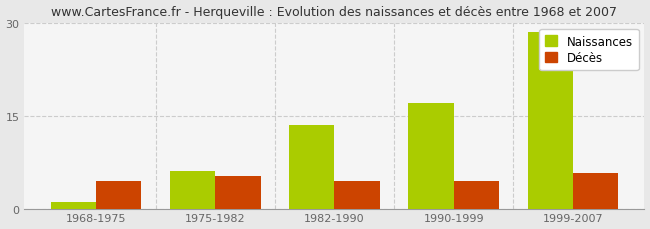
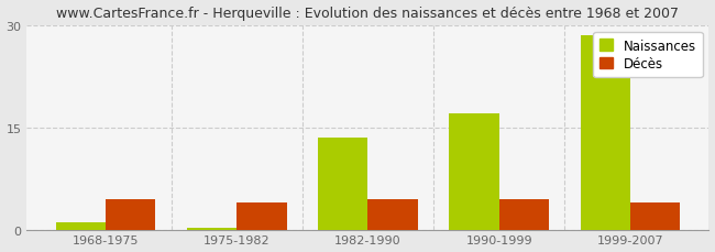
Naissances/1975-1982: 6.0 -> 0.2
Décès/1975-1982: 5.2 -> 4.0
Décès/1999-2007: 5.8 -> 4.0
